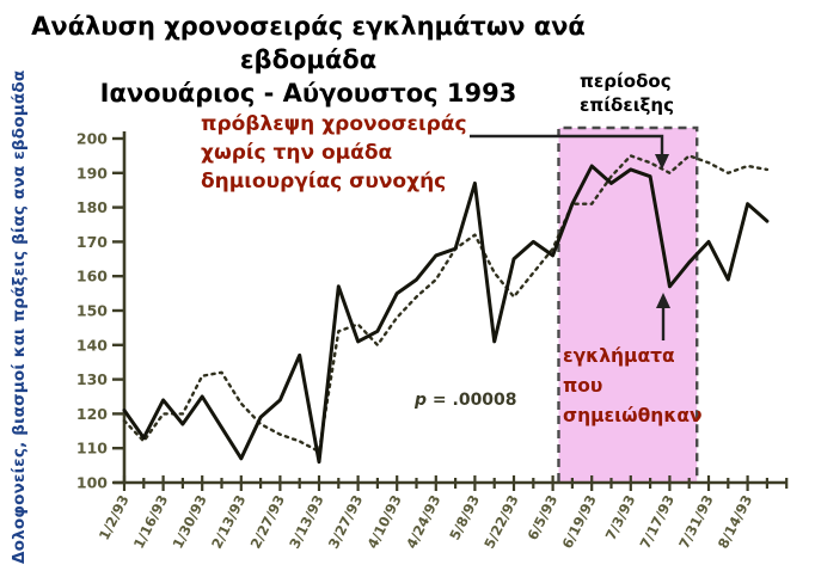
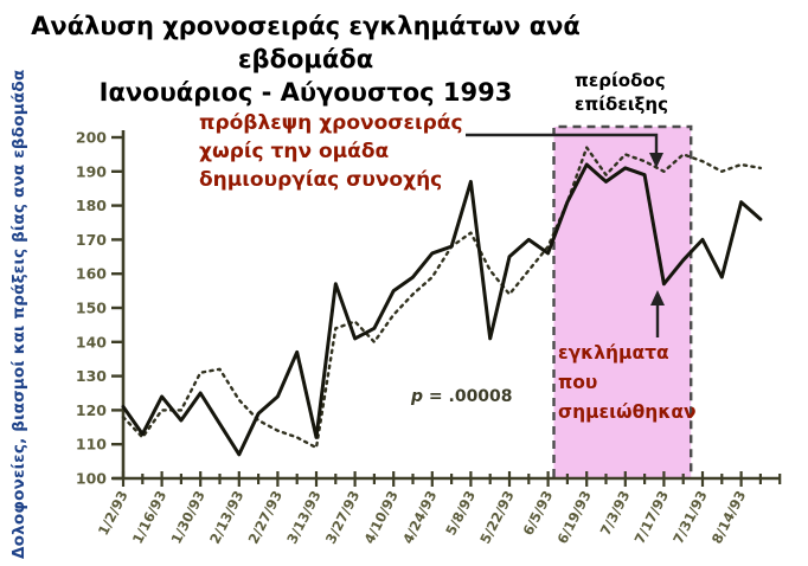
εγκλήματα που σημειώθηκαν/3/13/93: 106 -> 112
πρόβλεψη χρονοσειράς χωρίς την ομάδα δημιουργίας συνοχής/6/19/93: 181 -> 197
